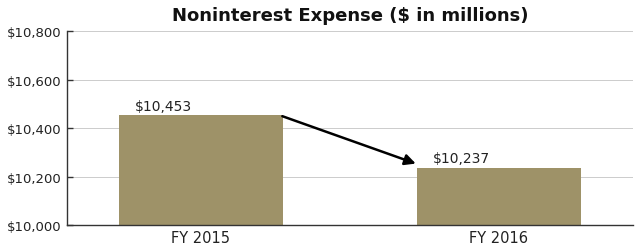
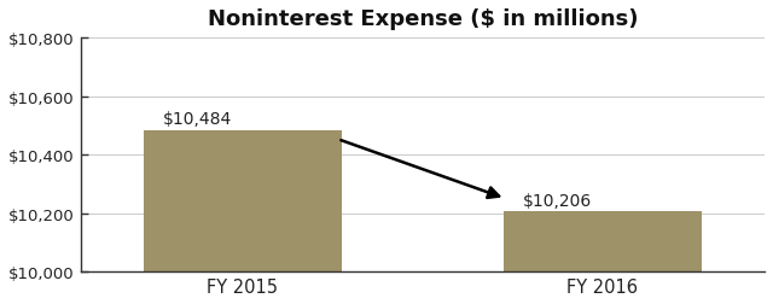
FY 2015: $10,453 -> $10,484
FY 2016: $10,237 -> $10,206
